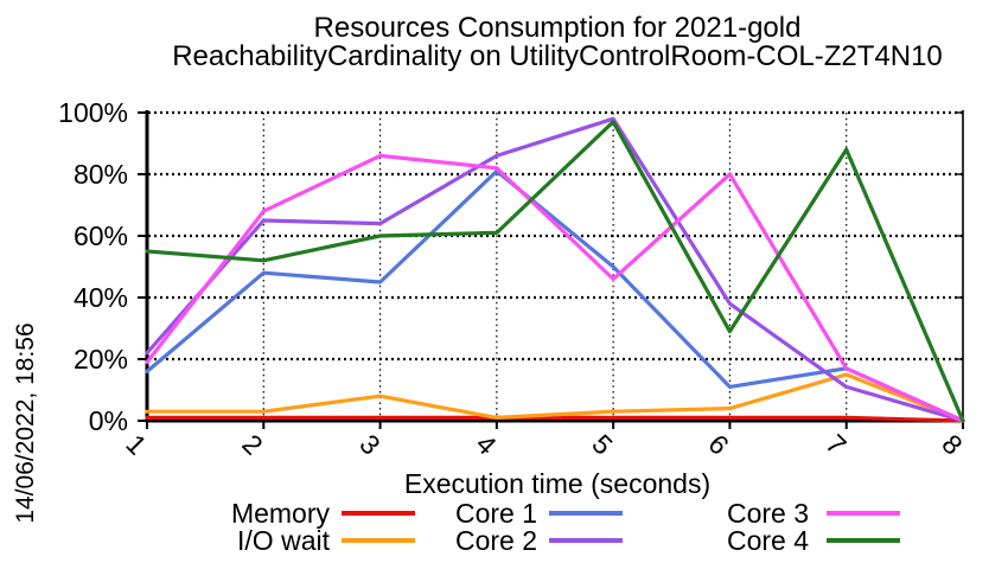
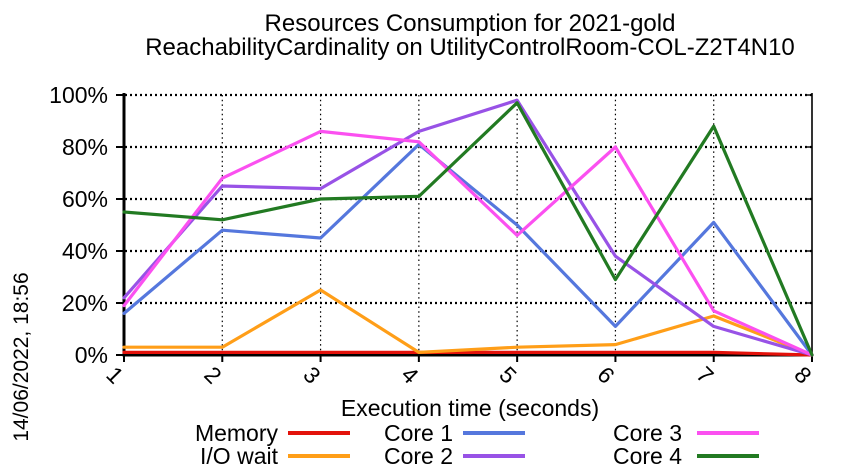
I/O wait/3: 8% -> 25%
Core 1/7: 17% -> 51%
